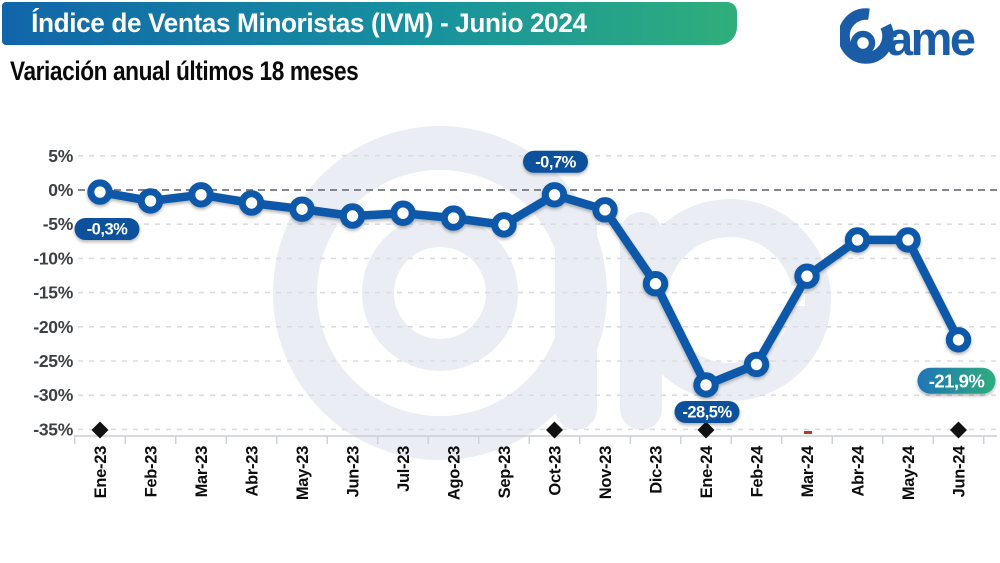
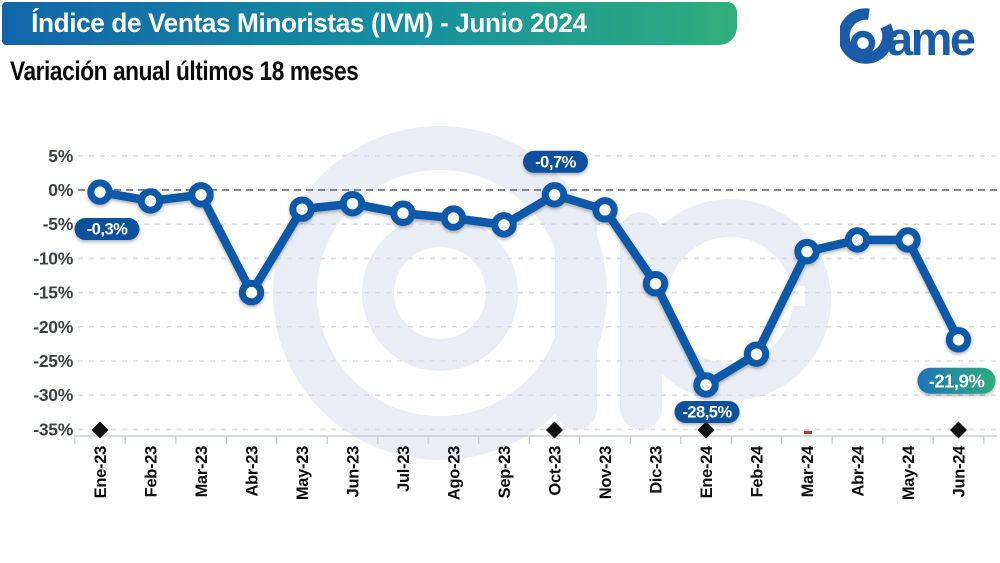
Abr-23: -2% -> -15%
Jun-23: -4% -> -2%
Feb-24: -26% -> -24%
Mar-24: -13% -> -9%
